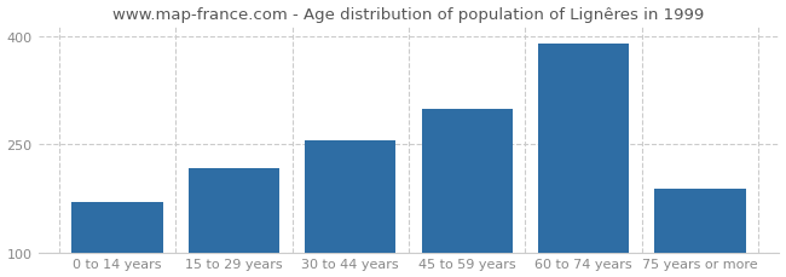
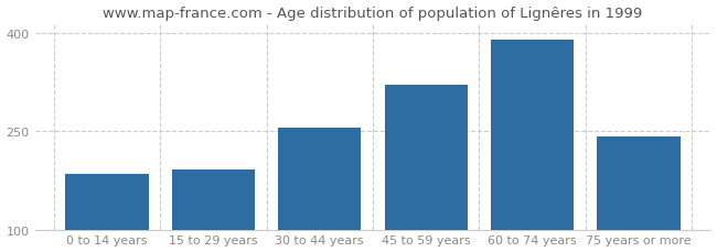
0 to 14 years: 170 -> 185
15 to 29 years: 218 -> 192
45 to 59 years: 300 -> 322
75 years or more: 188 -> 243
